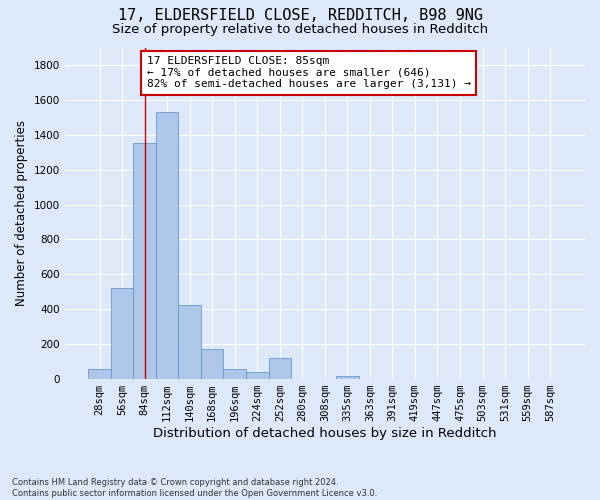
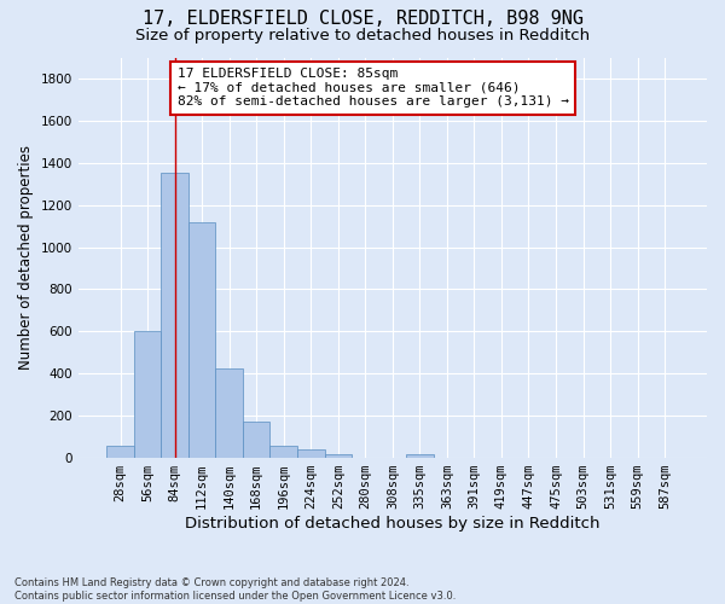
56sqm: 520 -> 600
112sqm: 1530 -> 1120
252sqm: 120 -> 20
